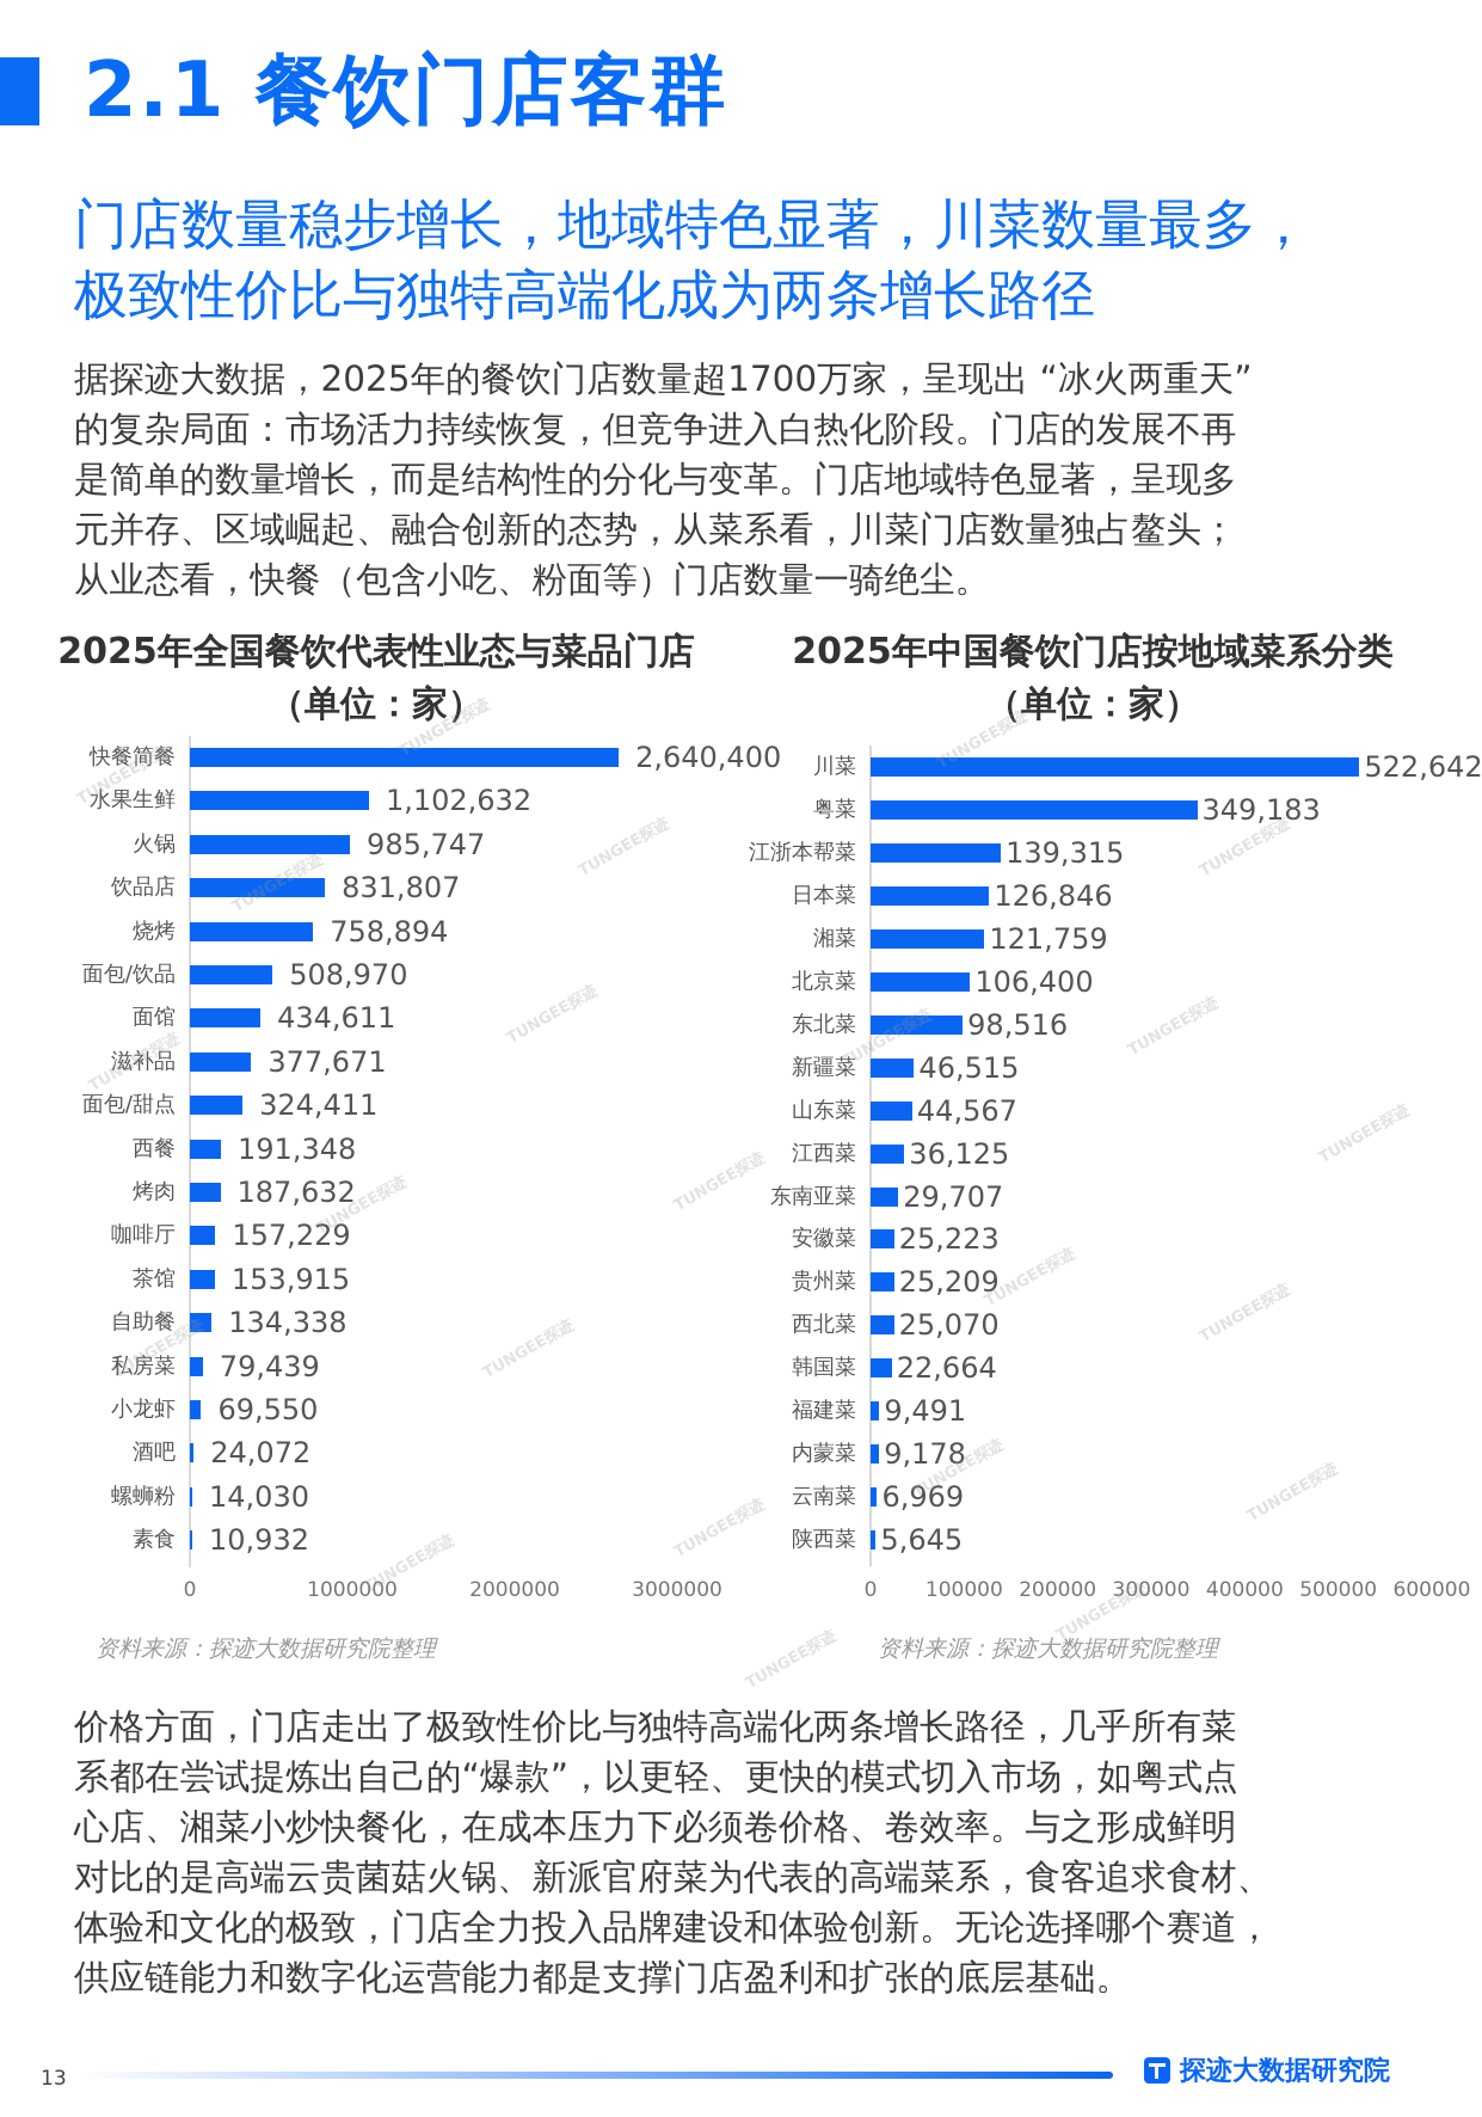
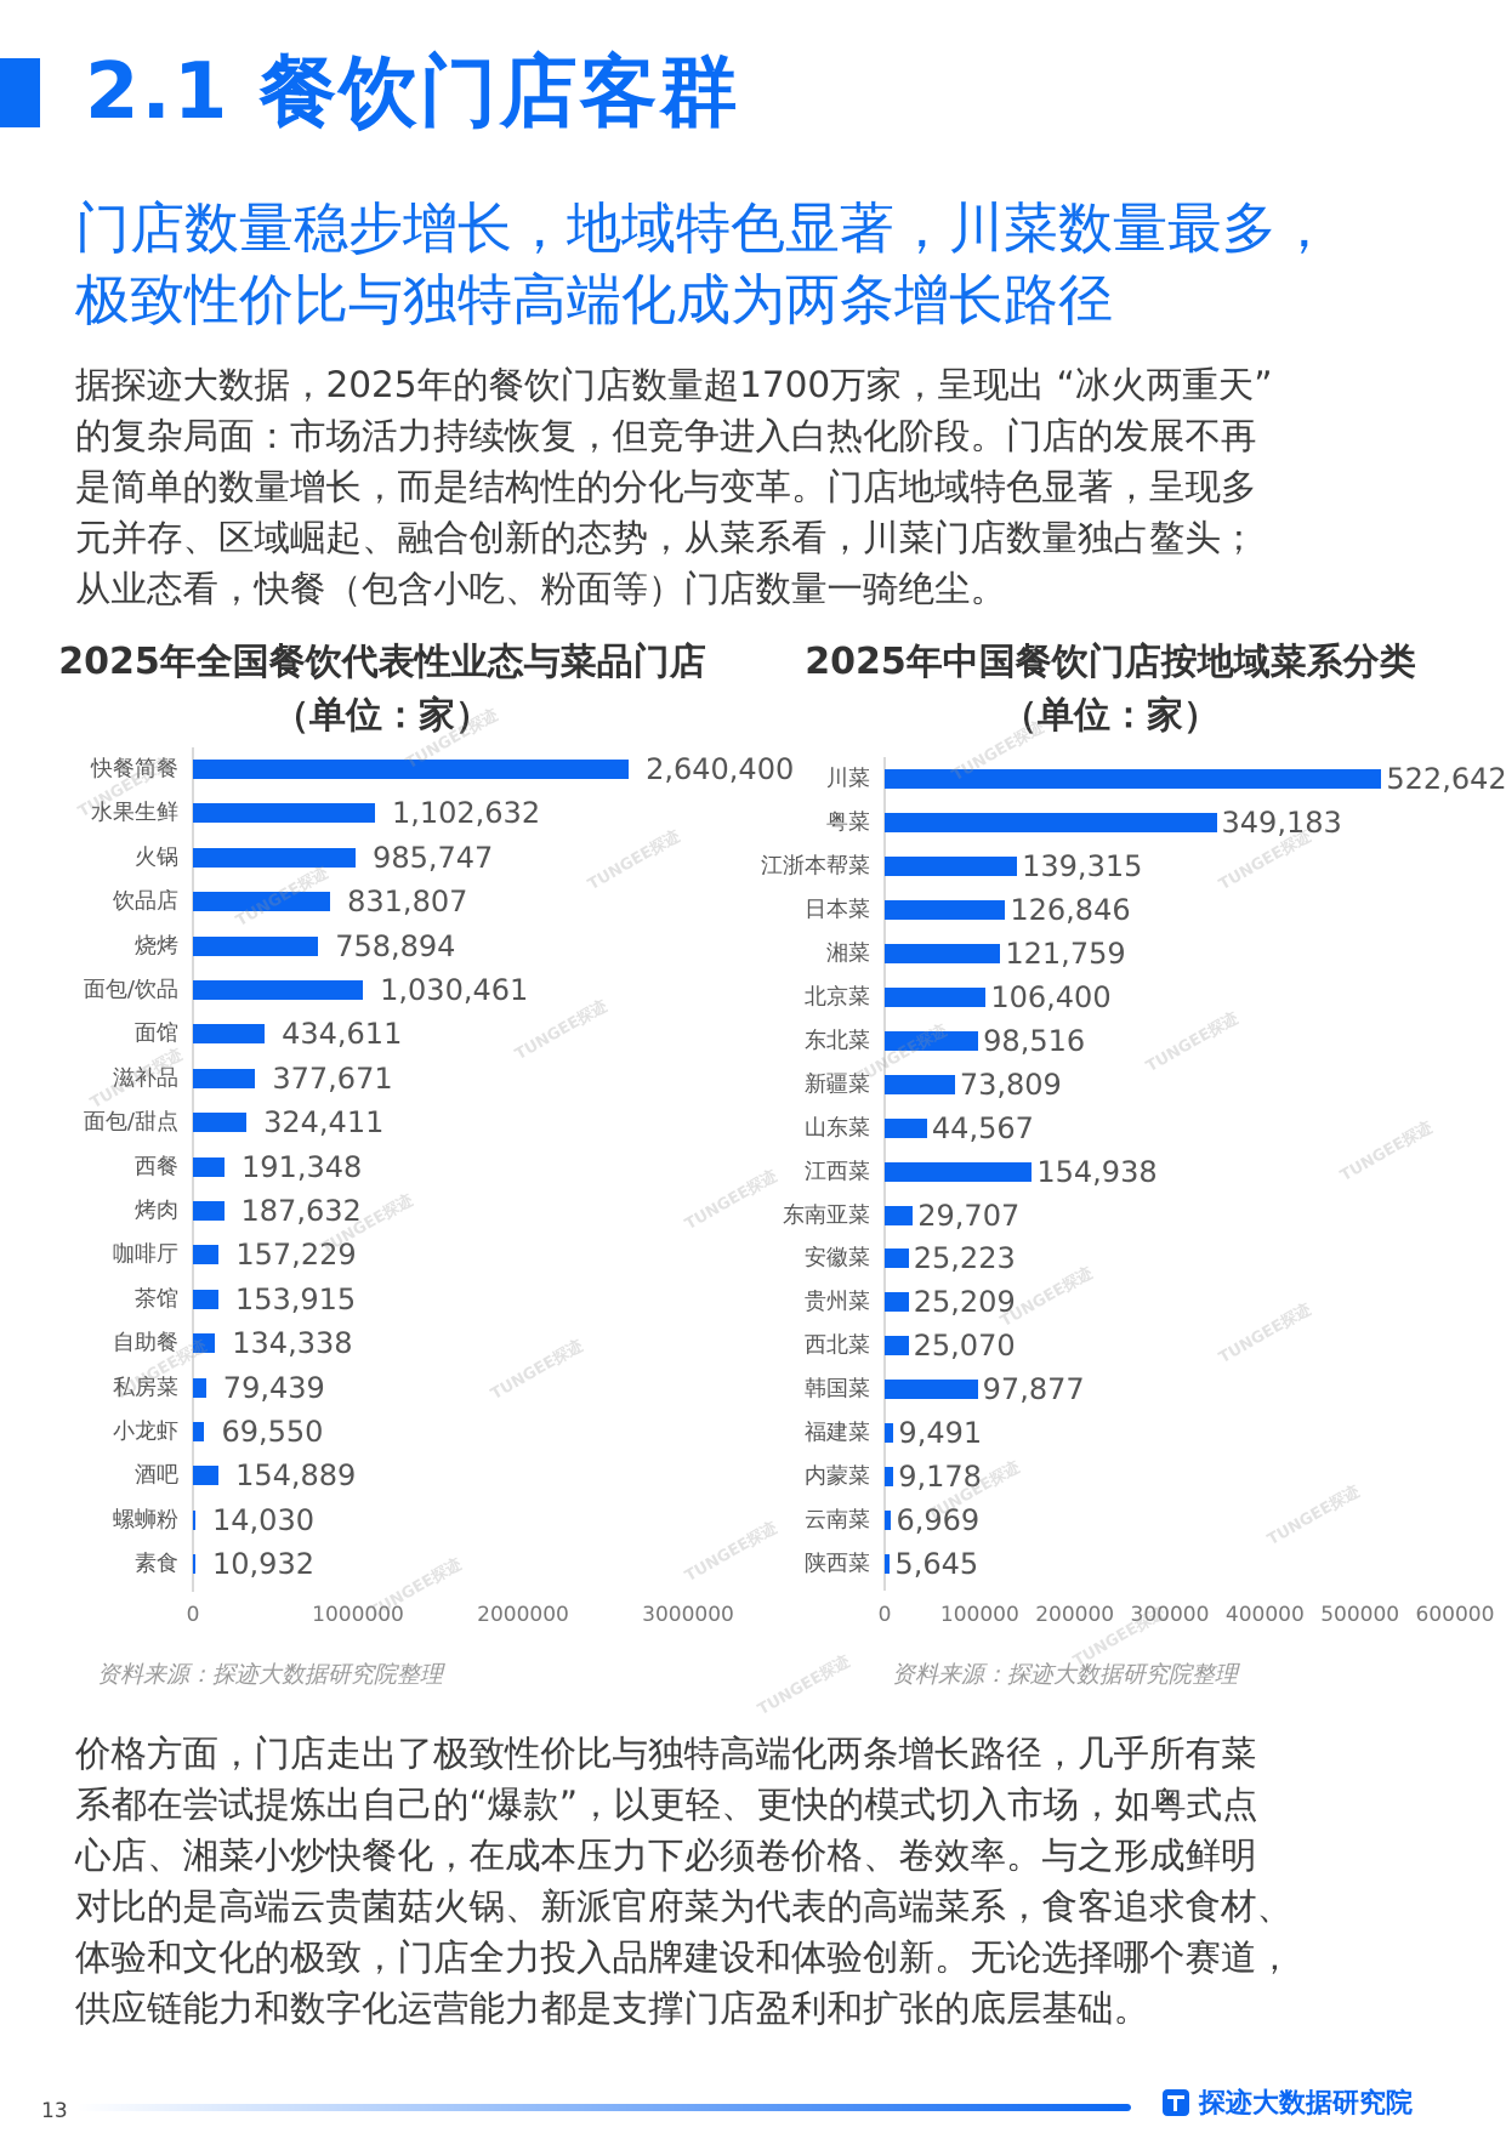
2025年全国餐饮代表性业态与菜品门店/面包/饮品: 508,970 -> 1,030,461
2025年全国餐饮代表性业态与菜品门店/酒吧: 24,072 -> 154,889
2025年中国餐饮门店按地域菜系分类/新疆菜: 46,515 -> 73,809
2025年中国餐饮门店按地域菜系分类/江西菜: 36,125 -> 154,938
2025年中国餐饮门店按地域菜系分类/韩国菜: 22,664 -> 97,877
